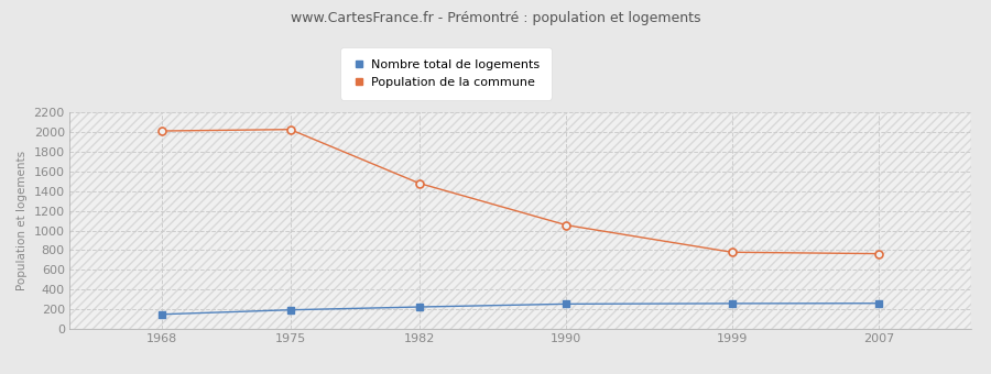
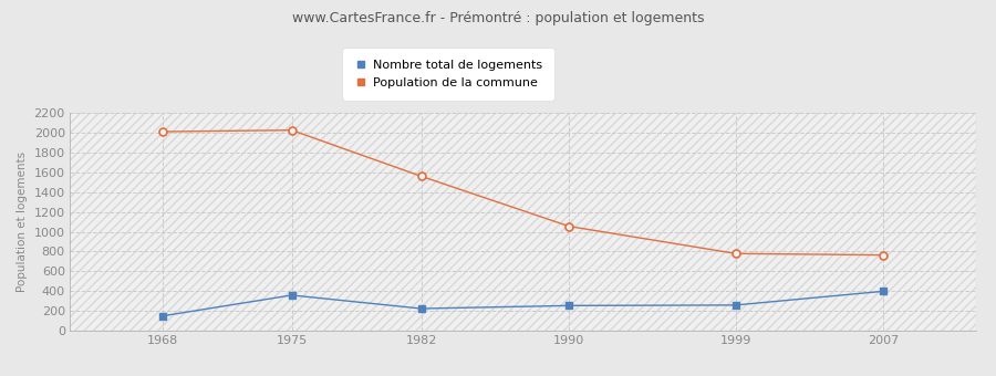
Nombre total de logements/1975: 200 -> 360
Population de la commune/1982: 1480 -> 1560
Nombre total de logements/2007: 260 -> 400
